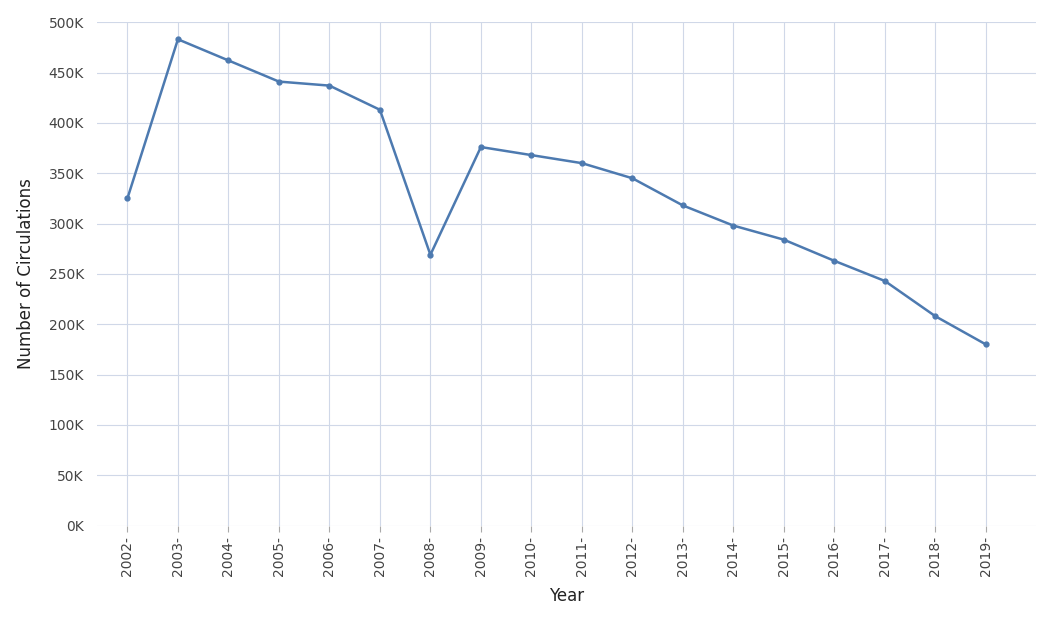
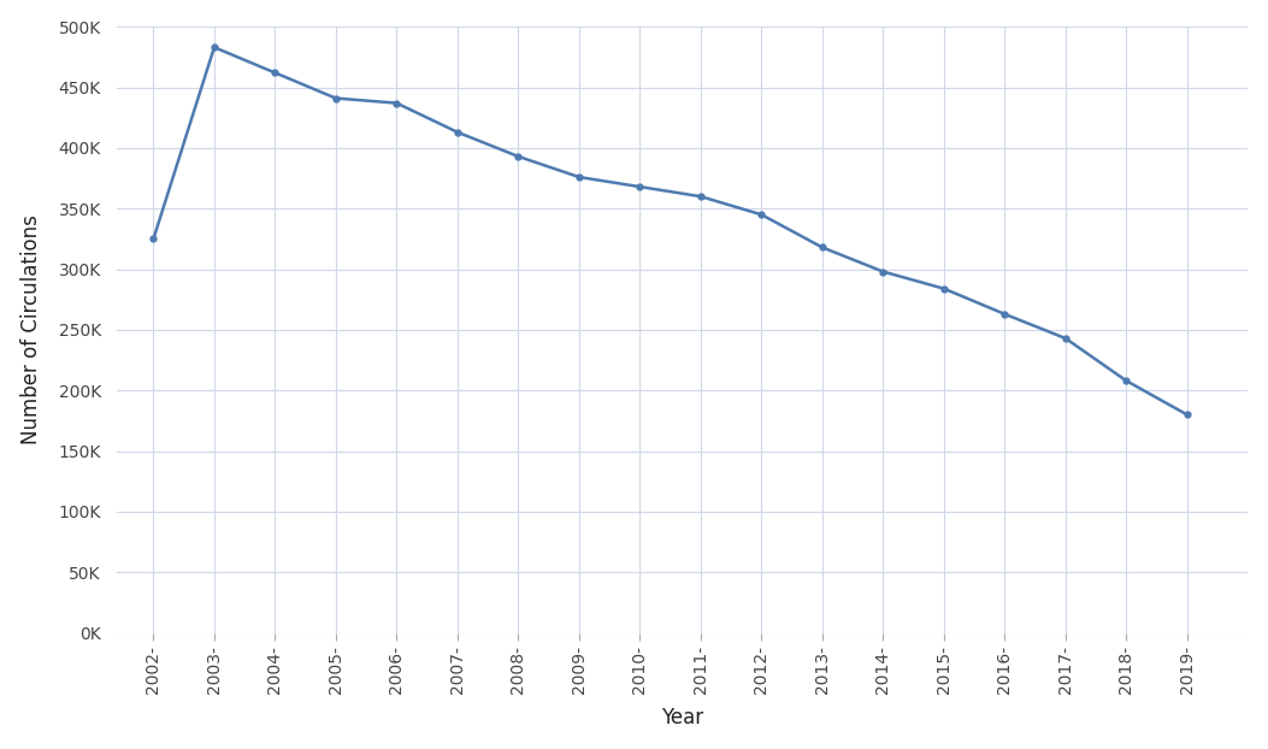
2008-: 269K -> 393K
